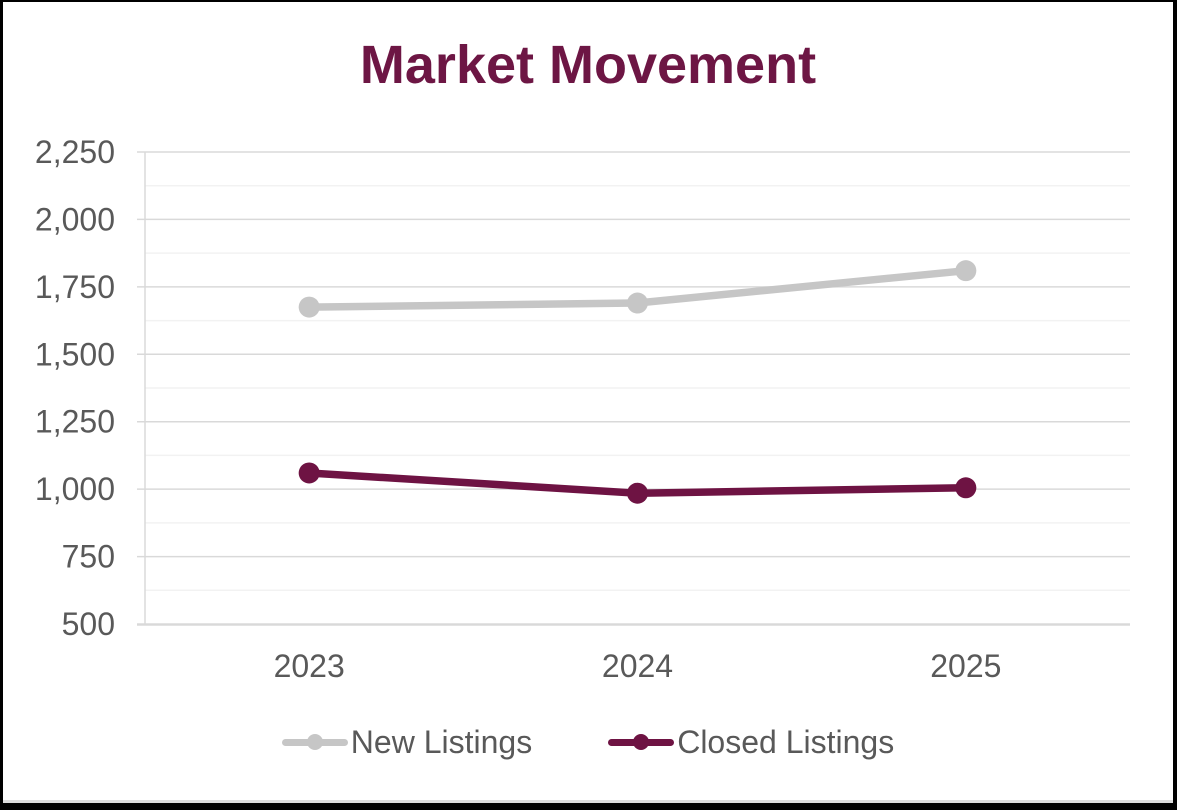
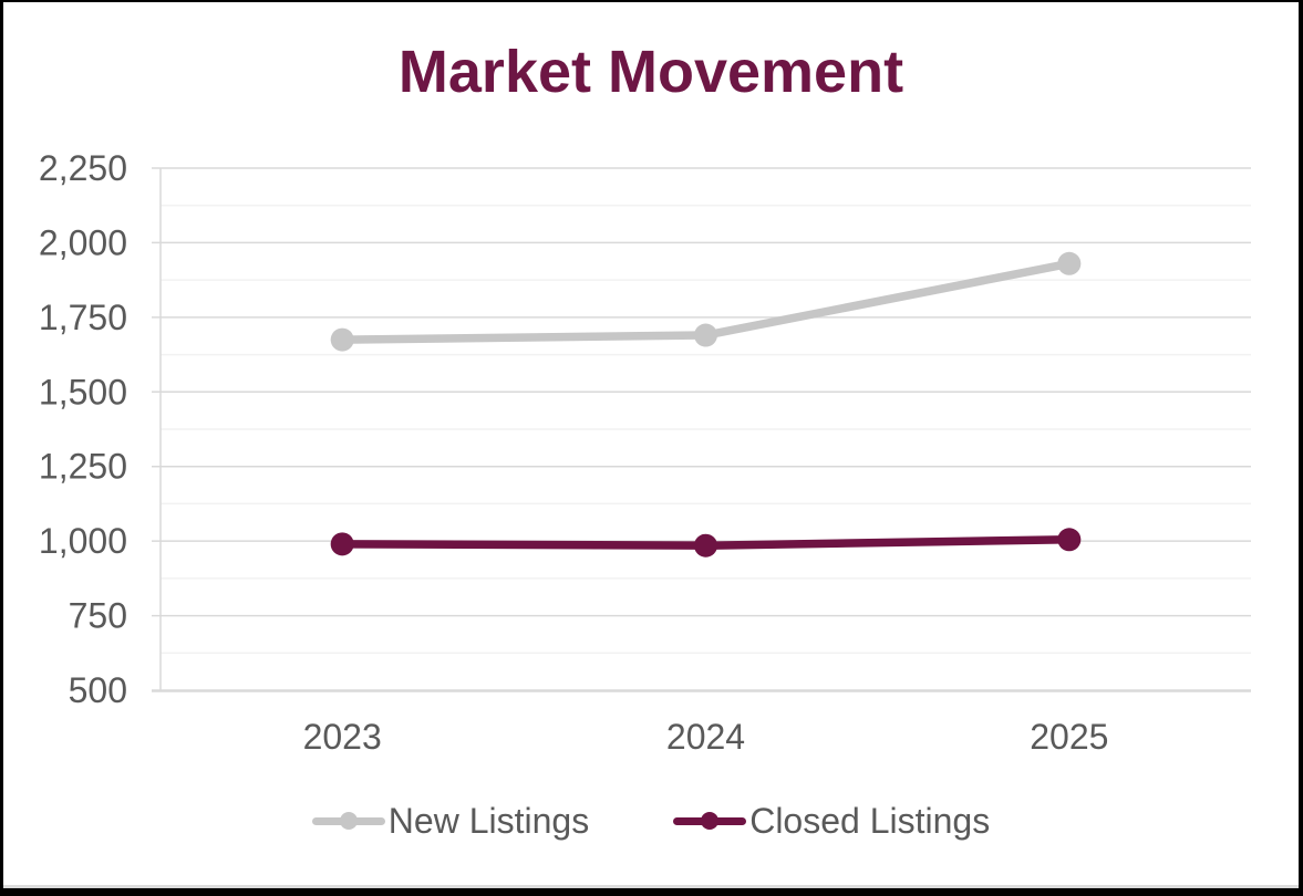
Closed Listings/2023: 1060 -> 990
New Listings/2025: 1810 -> 1930
